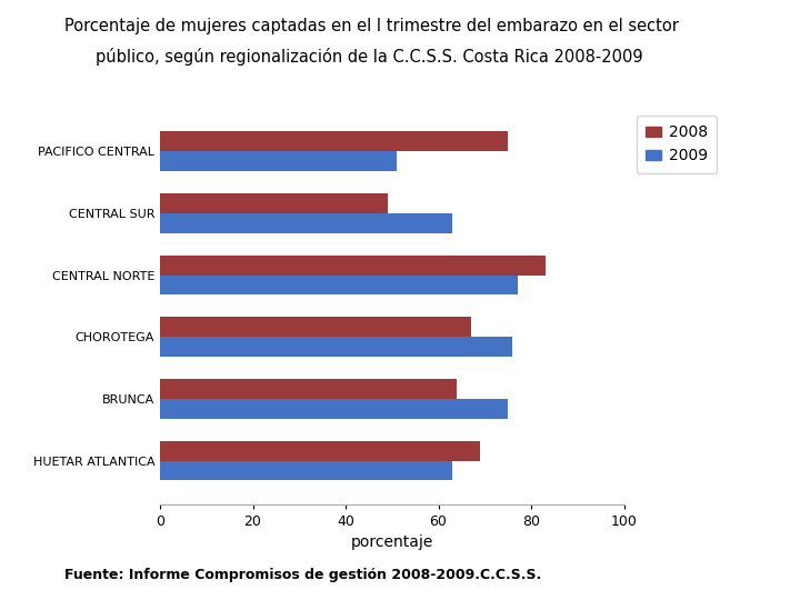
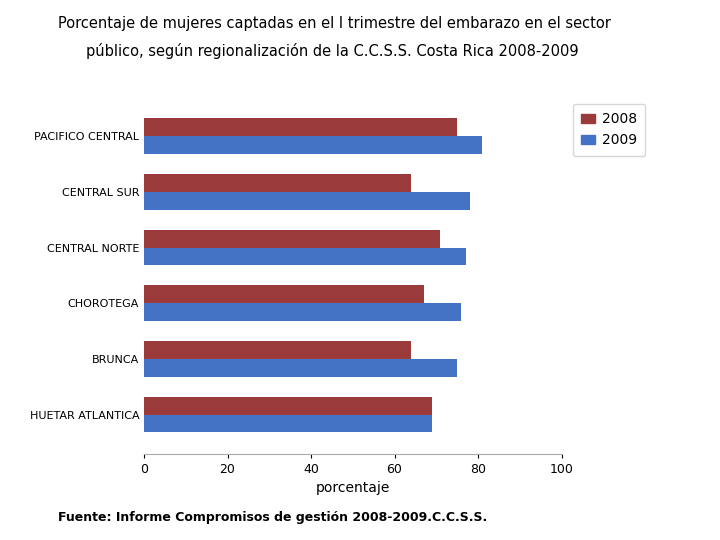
2009/PACIFICO CENTRAL: 51 -> 81
2008/CENTRAL SUR: 49 -> 64
2009/CENTRAL SUR: 63 -> 78
2008/CENTRAL NORTE: 83 -> 71
2009/HUETAR ATLANTICA: 63 -> 69
